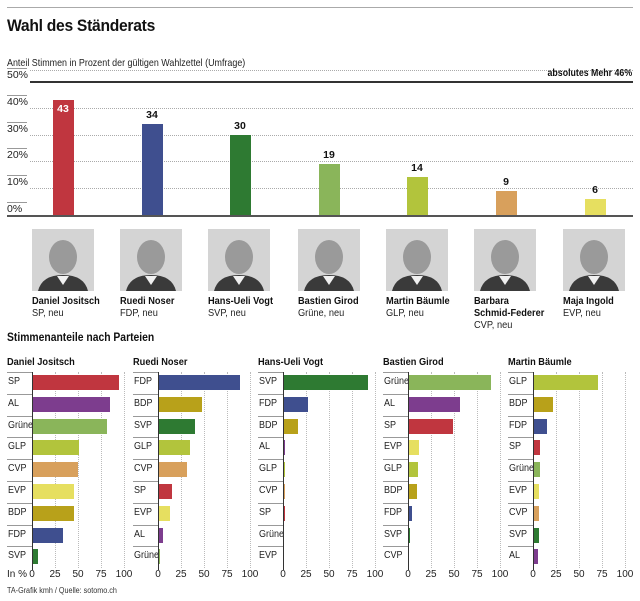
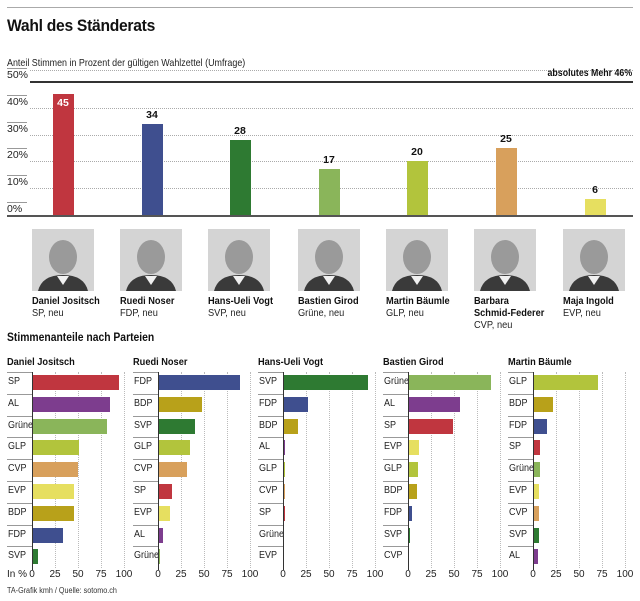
Wahl des Ständerats/Daniel Jositsch: 43 -> 45
Wahl des Ständerats/Hans-Ueli Vogt: 30 -> 28
Wahl des Ständerats/Bastien Girod: 19 -> 17
Wahl des Ständerats/Martin Bäumle: 14 -> 20
Wahl des Ständerats/Barbara Schmid-Federer: 9 -> 25
